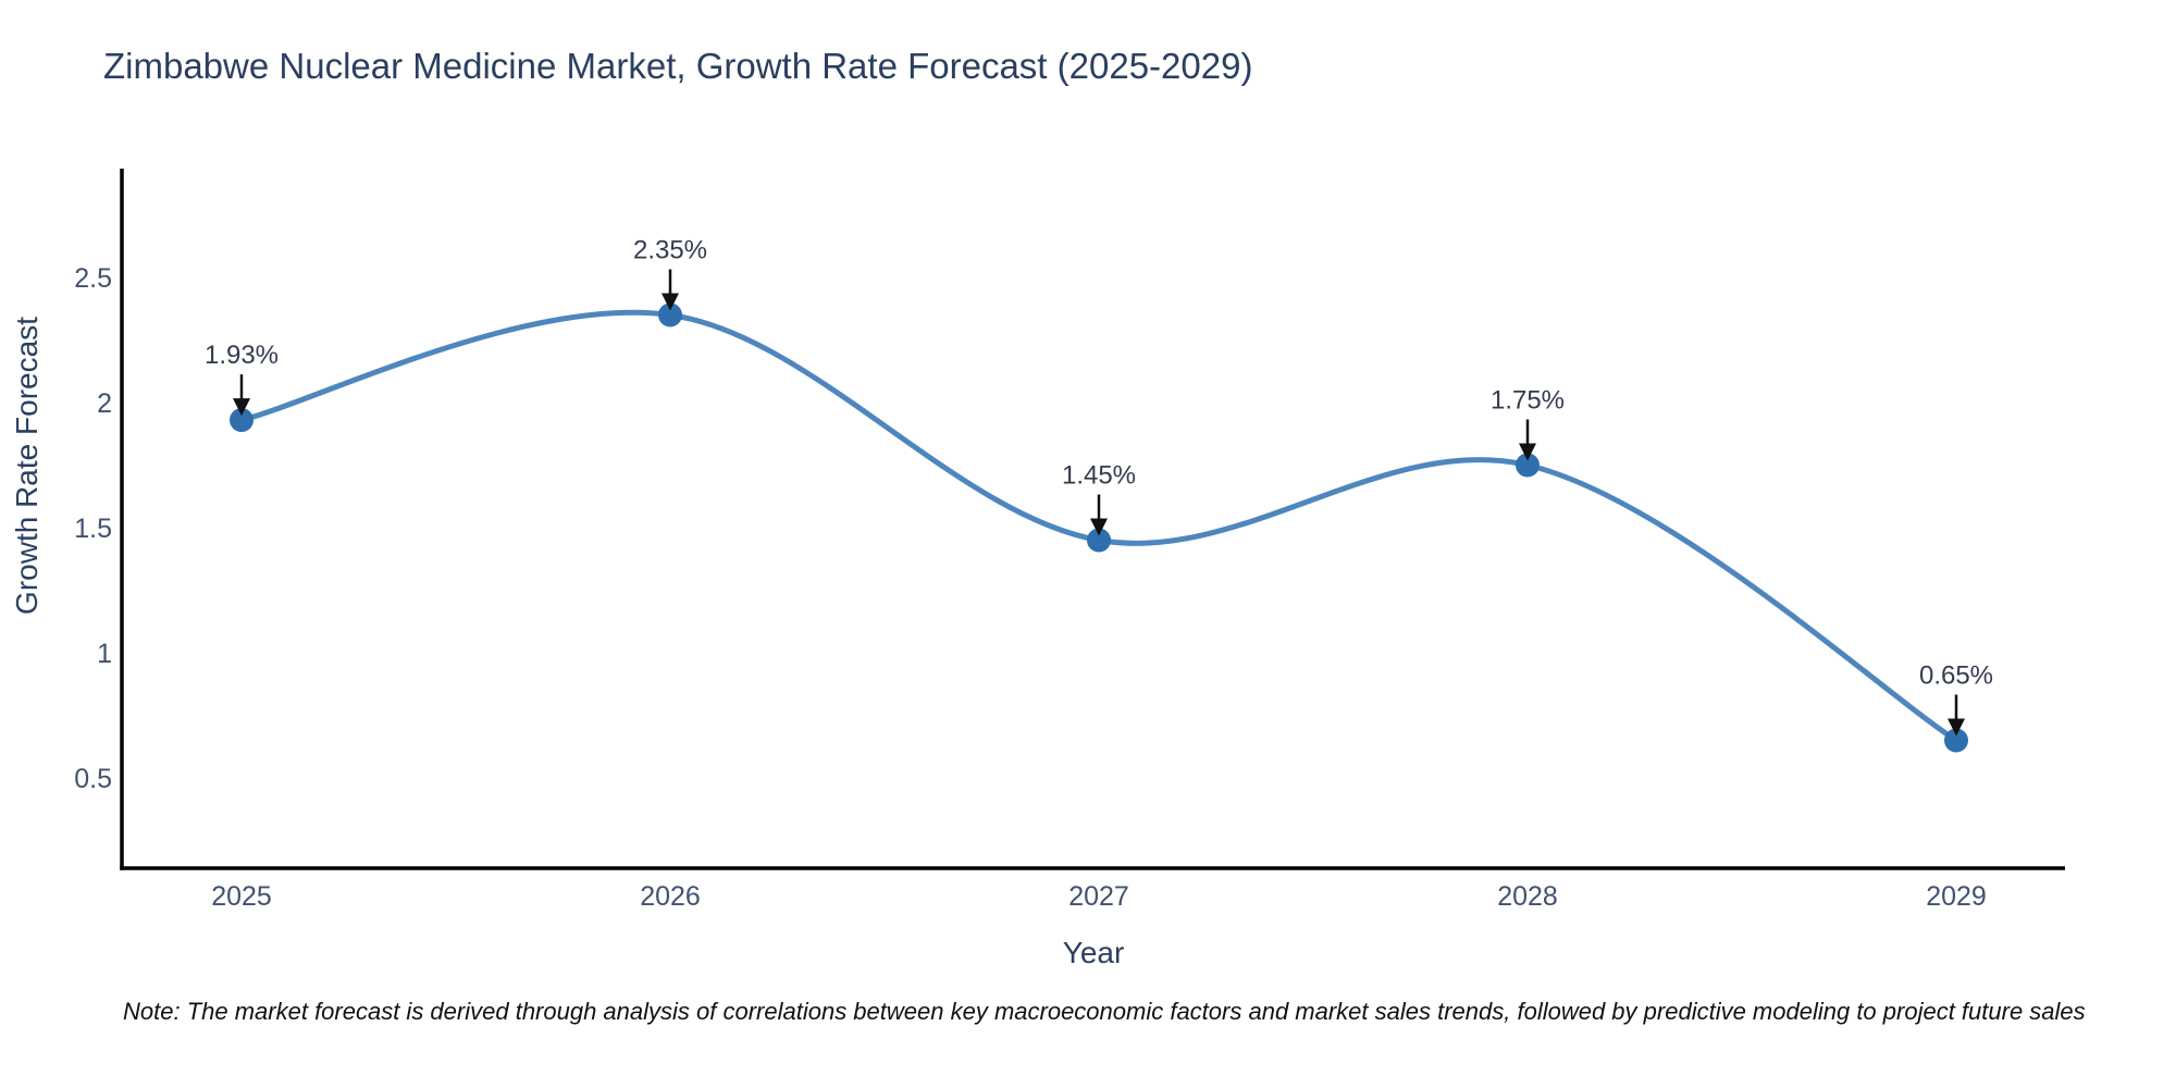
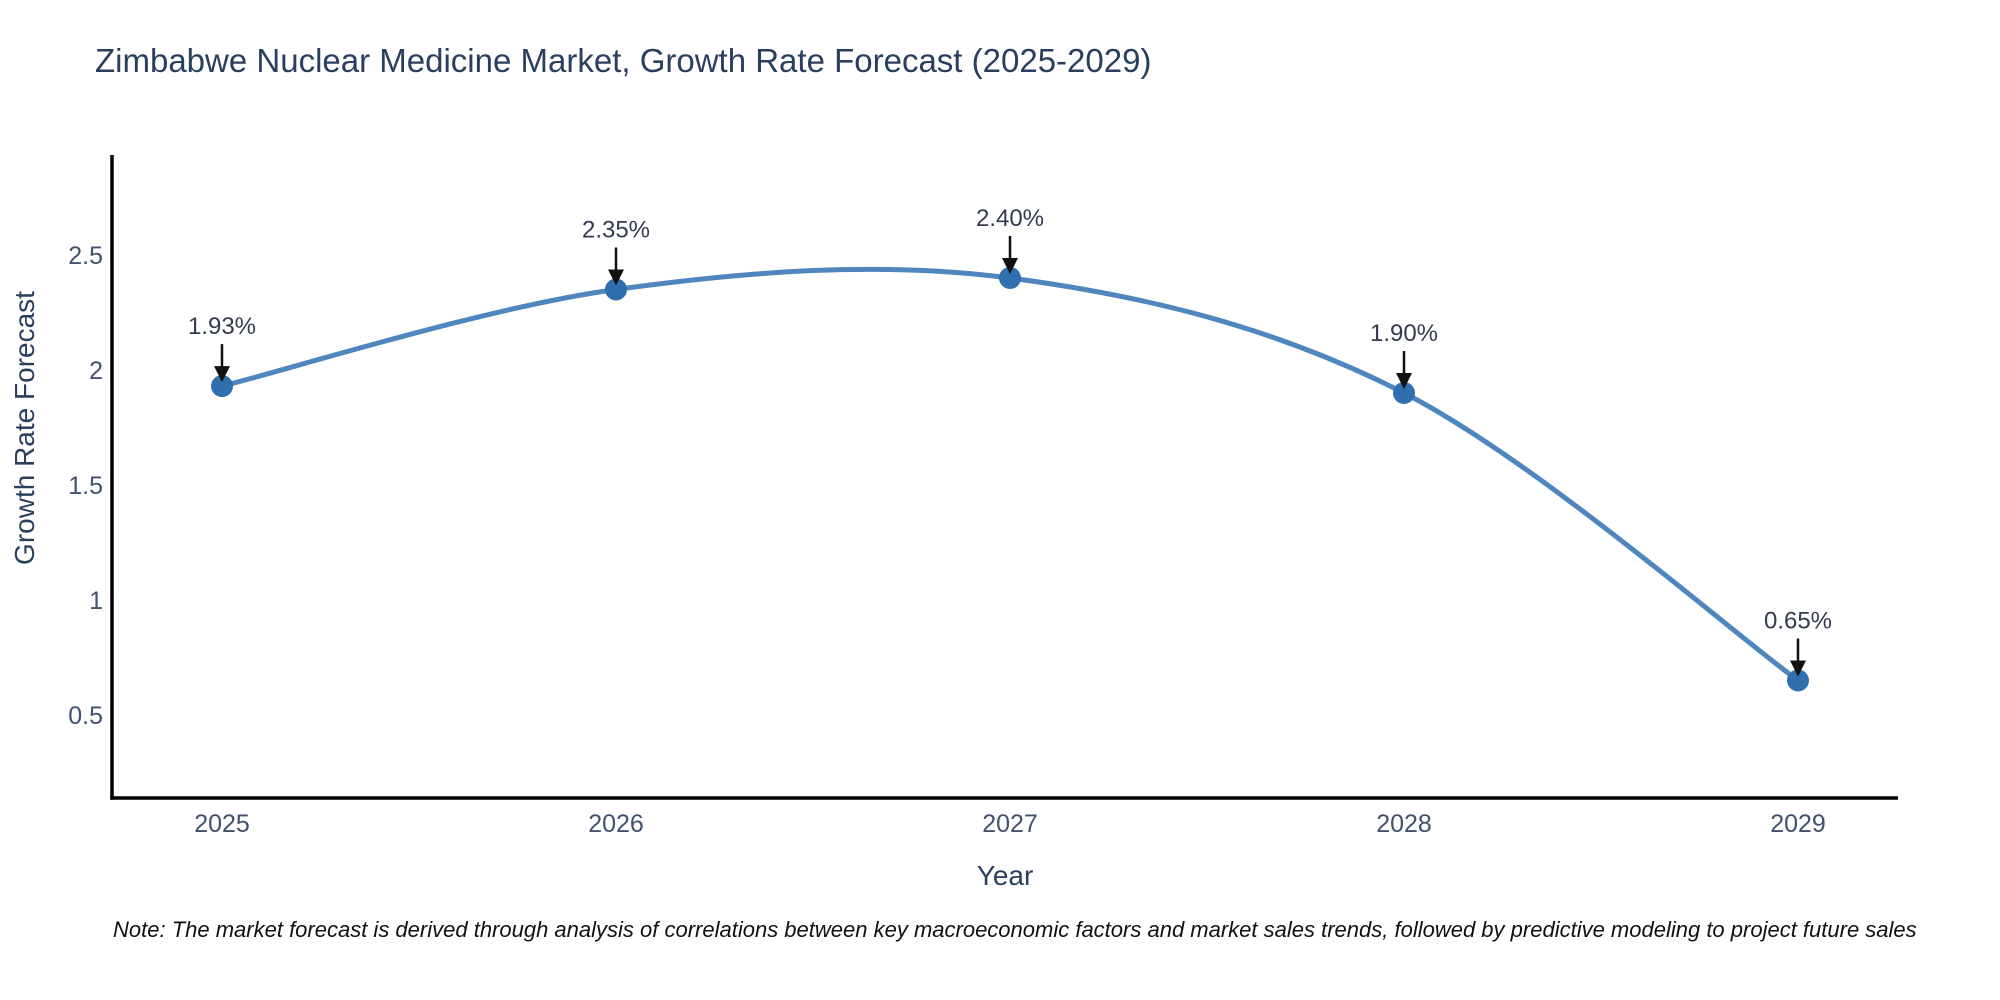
2027: 1.45% -> 2.40%
2028: 1.75% -> 1.90%
